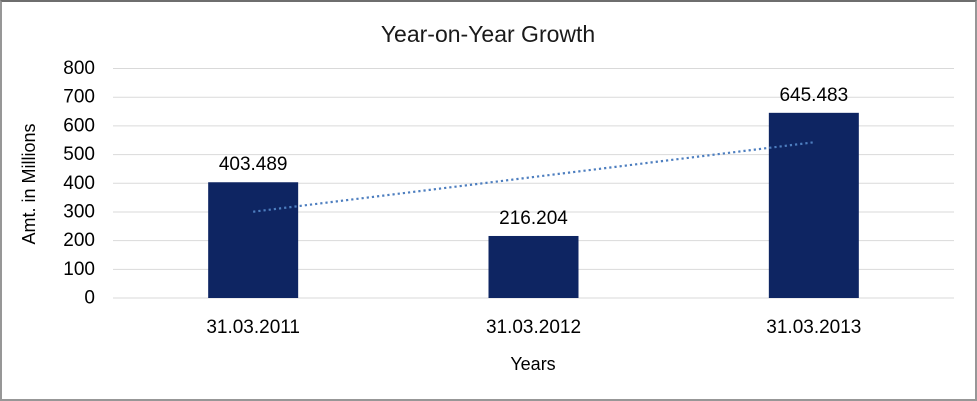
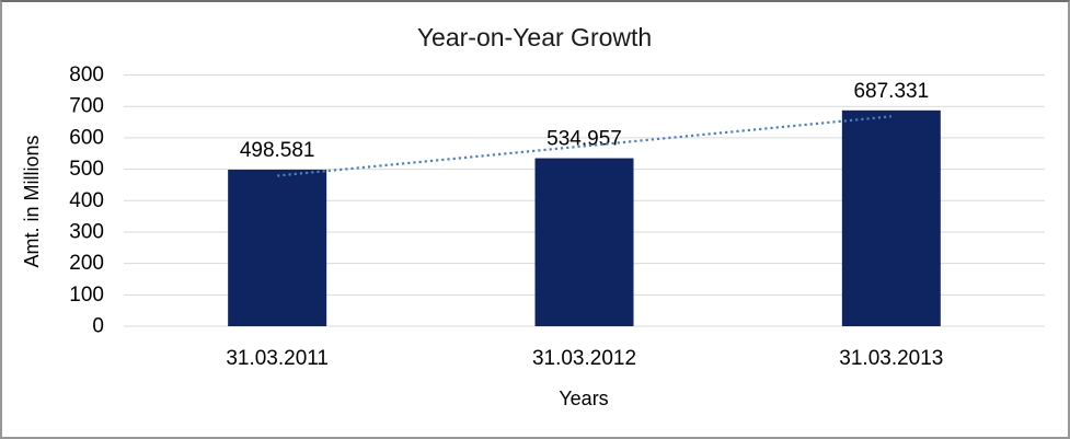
31.03.2011: 403.489 -> 498.581
31.03.2012: 216.204 -> 534.957
31.03.2013: 645.483 -> 687.331
